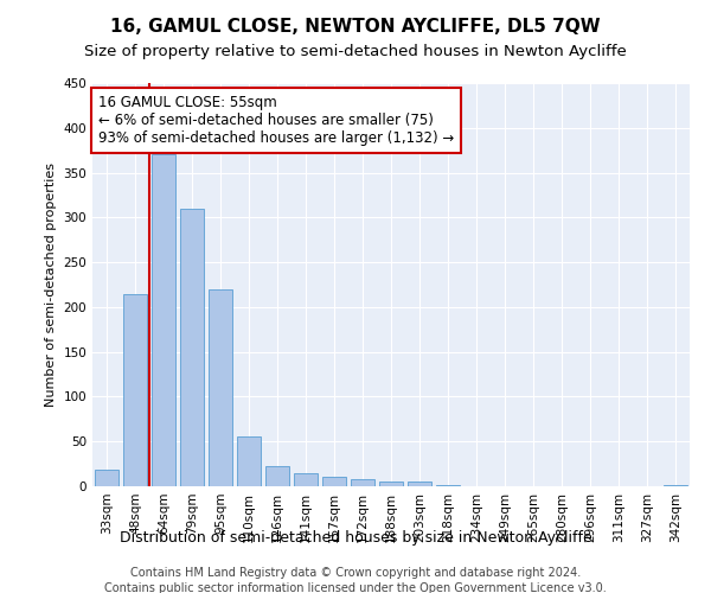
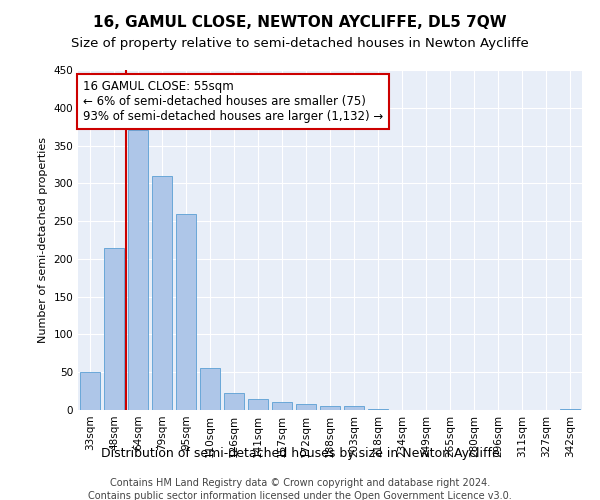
33sqm: 18 -> 50
95sqm: 220 -> 260
